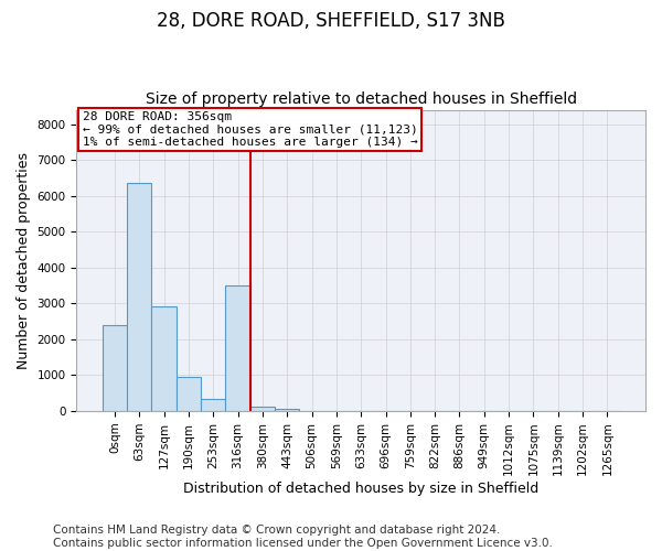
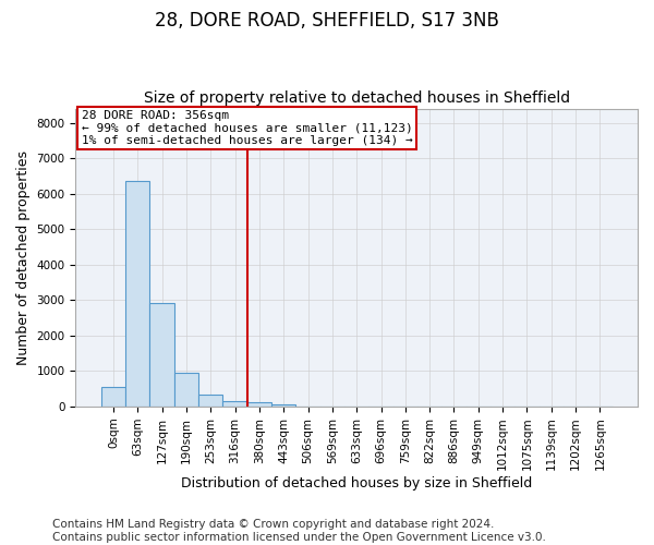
0sqm: 2400 -> 540
316sqm: 3500 -> 150
